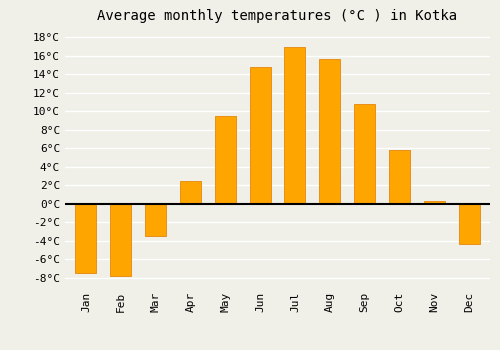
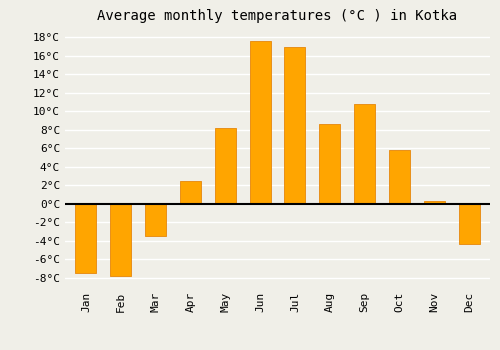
May: 9.5°C -> 8.2°C
Jun: 14.8°C -> 17.6°C
Aug: 15.7°C -> 8.6°C
